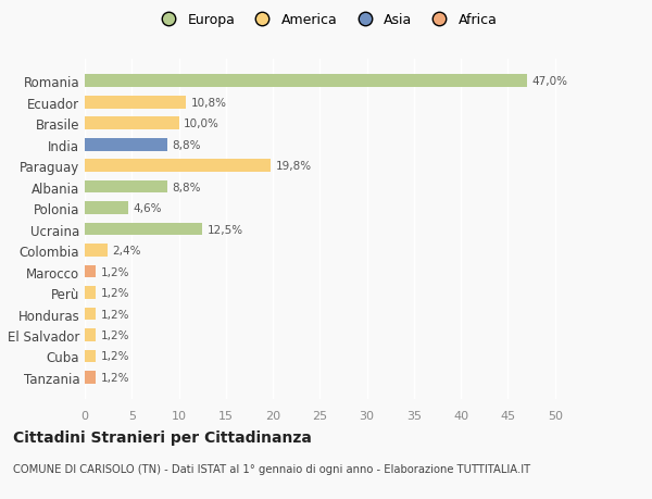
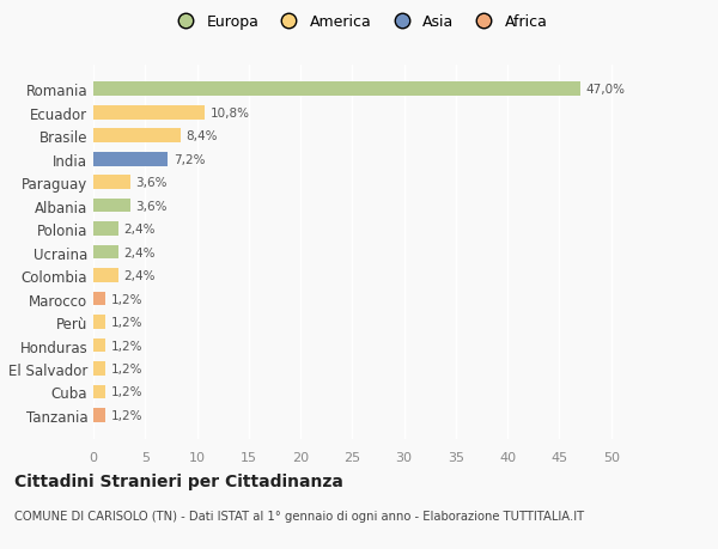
Brasile: 10,0% -> 8,4%
India: 8,8% -> 7,2%
Paraguay: 19,8% -> 3,6%
Albania: 8,8% -> 3,6%
Polonia: 4,6% -> 2,4%
Ucraina: 12,5% -> 2,4%
